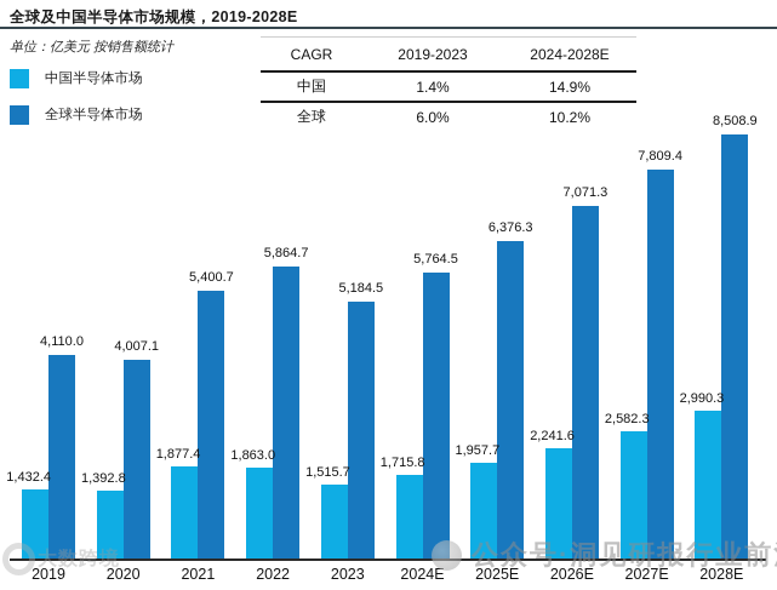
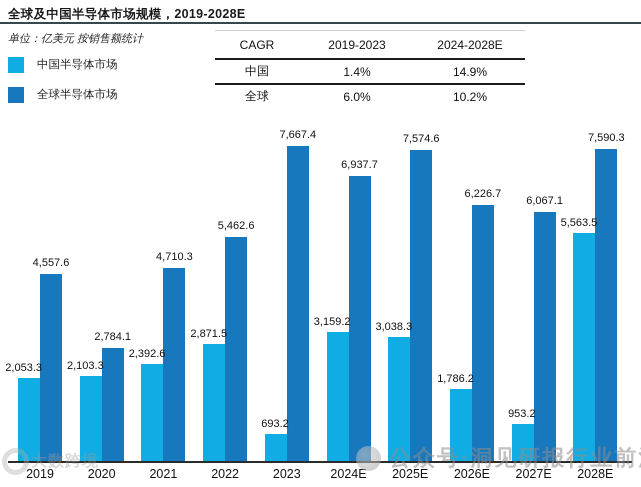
中国半导体市场/2019: 1,432.4 -> 2,053.3
全球半导体市场/2019: 4,110.0 -> 4,557.6
中国半导体市场/2020: 1,392.8 -> 2,103.3
全球半导体市场/2020: 4,007.1 -> 2,784.1
中国半导体市场/2021: 1,877.4 -> 2,392.6
全球半导体市场/2021: 5,400.7 -> 4,710.3
中国半导体市场/2022: 1,863.0 -> 2,871.5
全球半导体市场/2022: 5,864.7 -> 5,462.6
中国半导体市场/2023: 1,515.7 -> 693.2
全球半导体市场/2023: 5,184.5 -> 7,667.4
中国半导体市场/2024E: 1,715.8 -> 3,159.2
全球半导体市场/2024E: 5,764.5 -> 6,937.7
中国半导体市场/2025E: 1,957.7 -> 3,038.3
全球半导体市场/2025E: 6,376.3 -> 7,574.6
中国半导体市场/2026E: 2,241.6 -> 1,786.2
全球半导体市场/2026E: 7,071.3 -> 6,226.7
中国半导体市场/2027E: 2,582.3 -> 953.2
全球半导体市场/2027E: 7,809.4 -> 6,067.1
中国半导体市场/2028E: 2,990.3 -> 5,563.5
全球半导体市场/2028E: 8,508.9 -> 7,590.3
